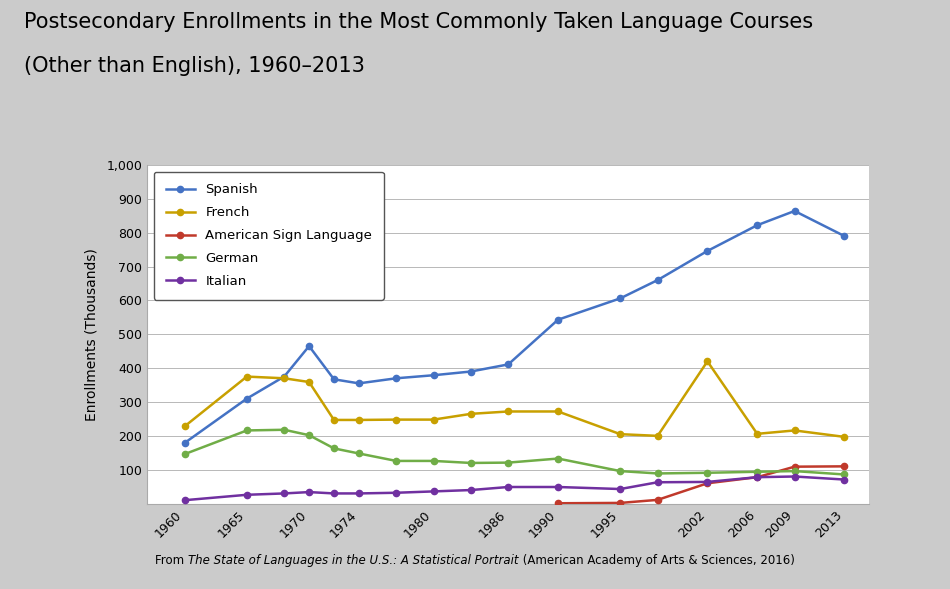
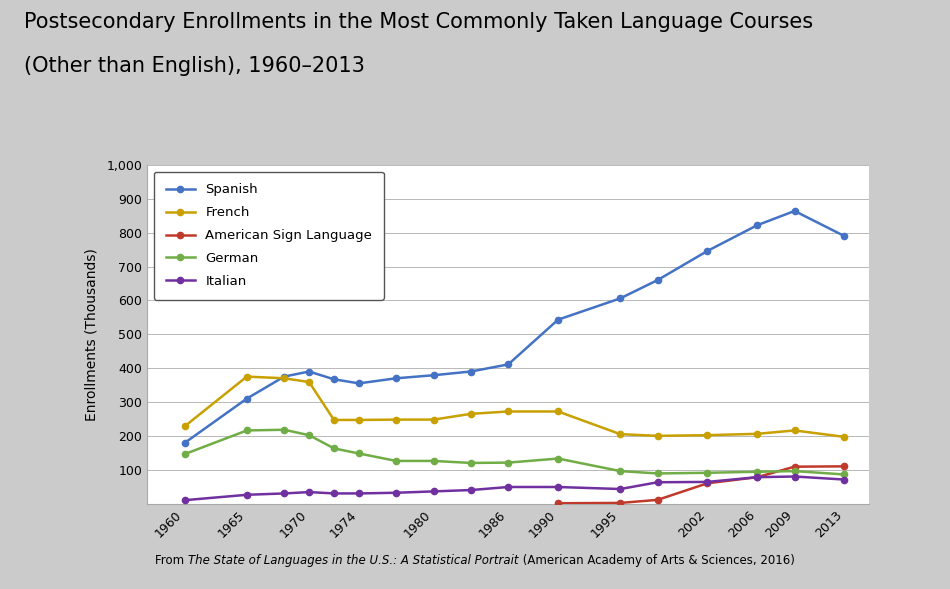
Spanish/1970: 465 -> 390
French/2002: 420 -> 202
